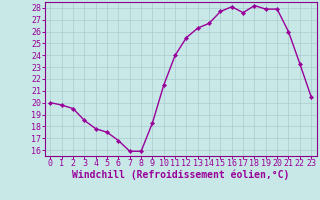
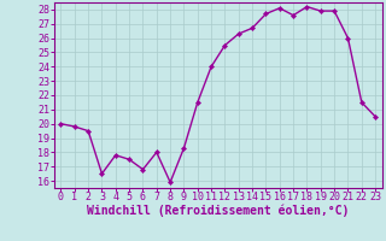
3: 18.5 -> 16.5
7: 15.9 -> 18.0
22: 23.3 -> 21.5
